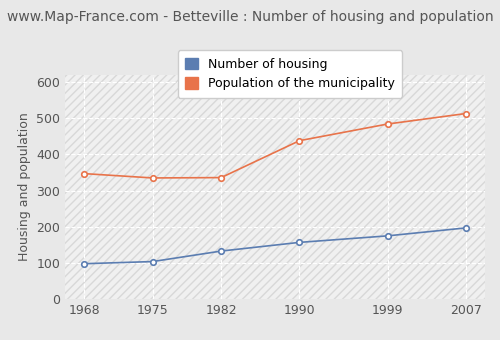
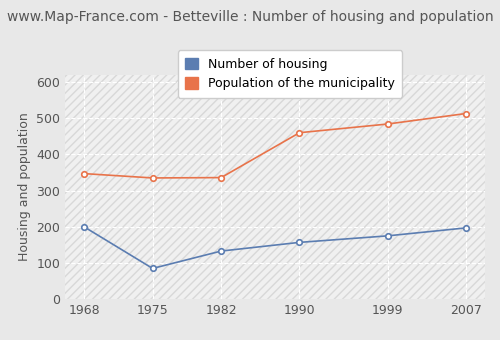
Number of housing/1968: 98 -> 200
Number of housing/1975: 104 -> 85
Population of the municipality/1990: 438 -> 460
